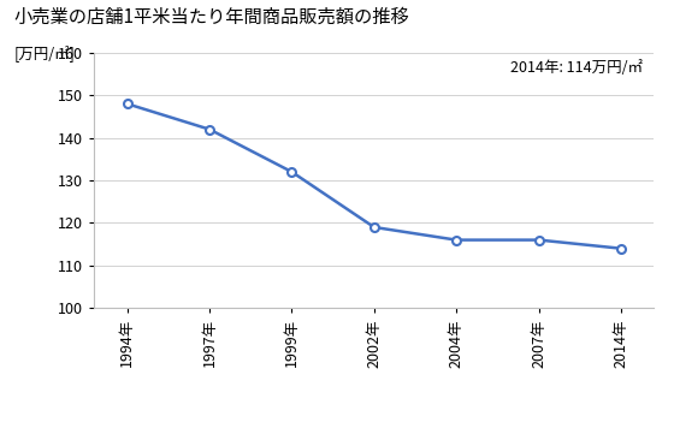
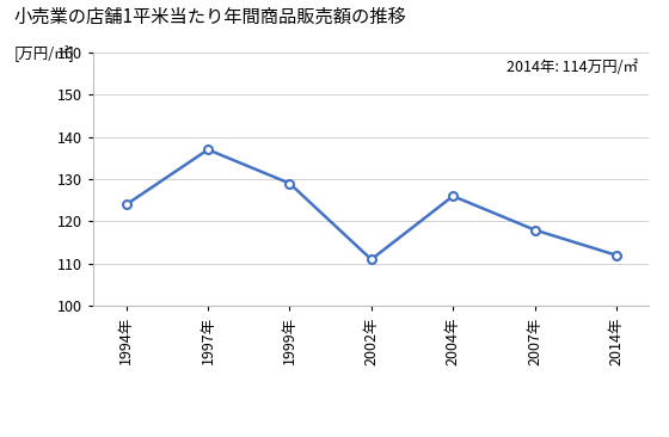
1994年: 148 -> 124
1997年: 142 -> 137
1999年: 132 -> 129
2002年: 119 -> 111
2004年: 116 -> 126
2007年: 116 -> 118
2014年: 114 -> 112
